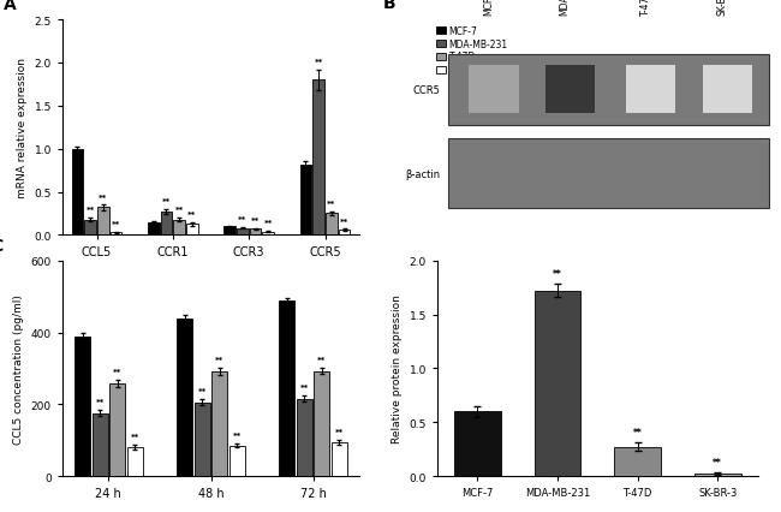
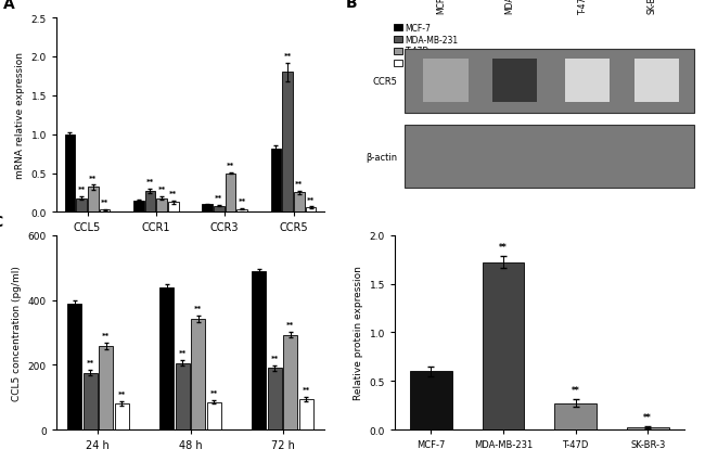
T-47D/CCR3: 0.07 -> 0.50
T-47D/48 h: 290 -> 340
MDA-MB-231/72 h: 215 -> 190
